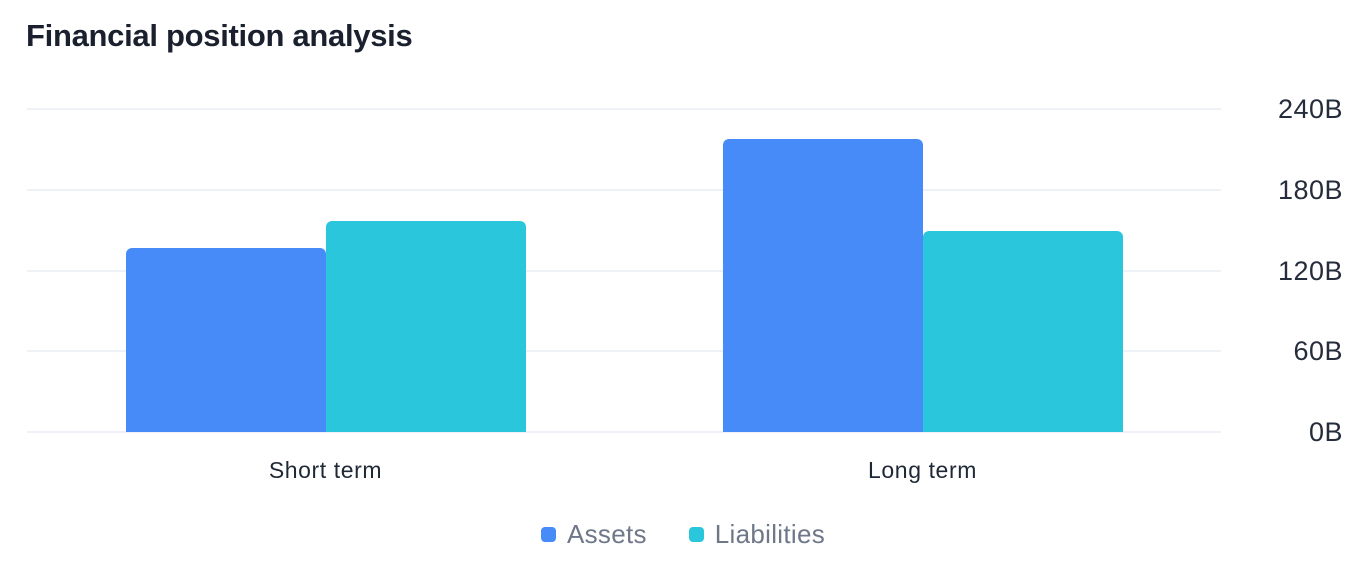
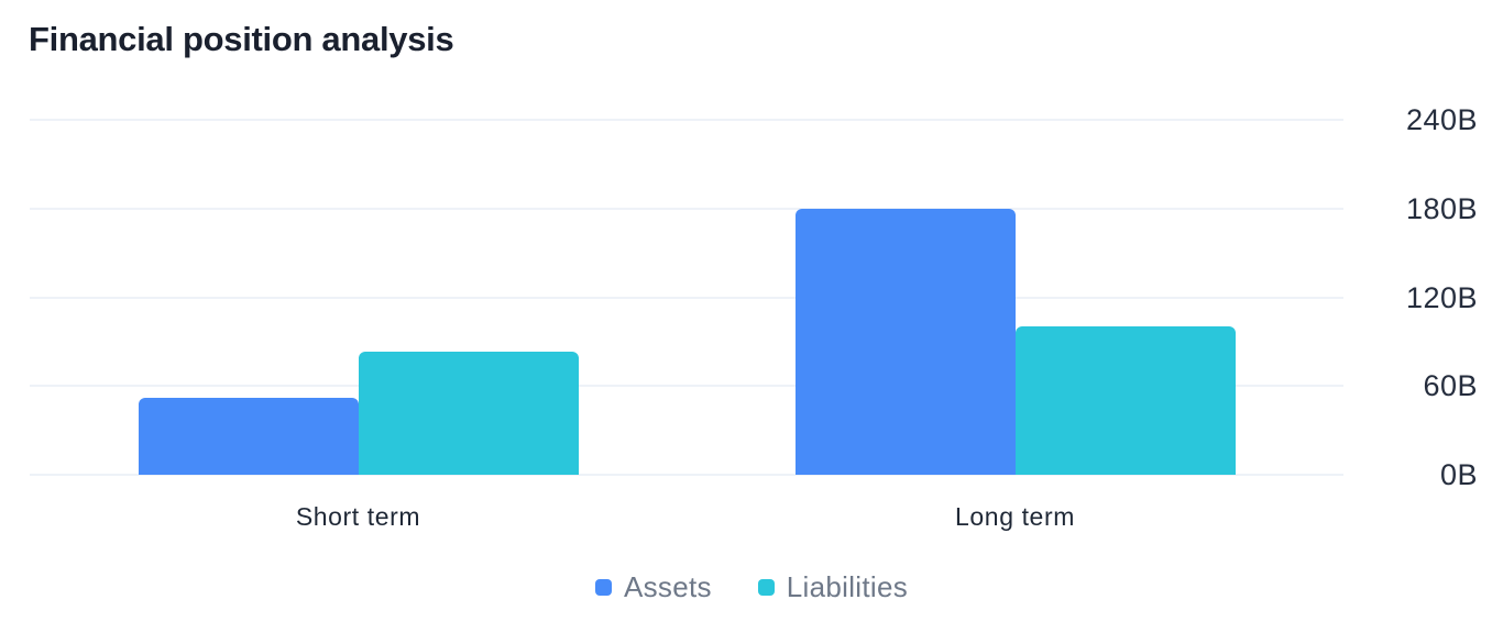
Assets/Short term: 137B -> 52B
Liabilities/Short term: 157B -> 83B
Assets/Long term: 218B -> 180B
Liabilities/Long term: 149B -> 100B
